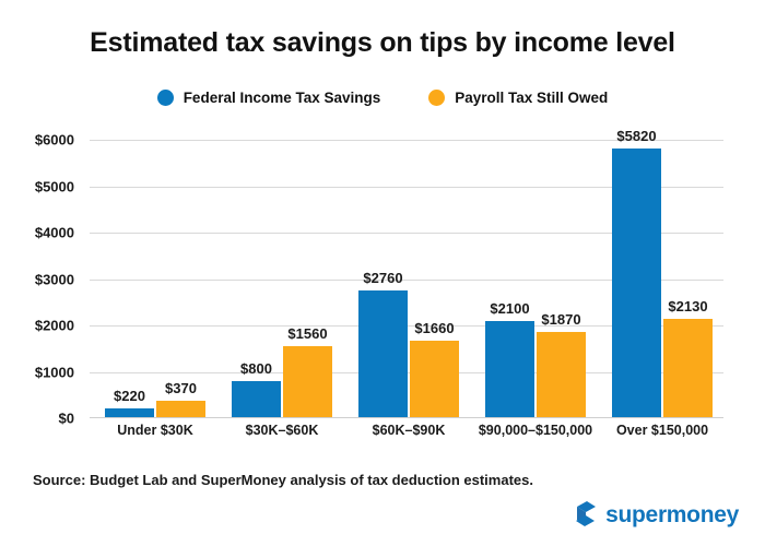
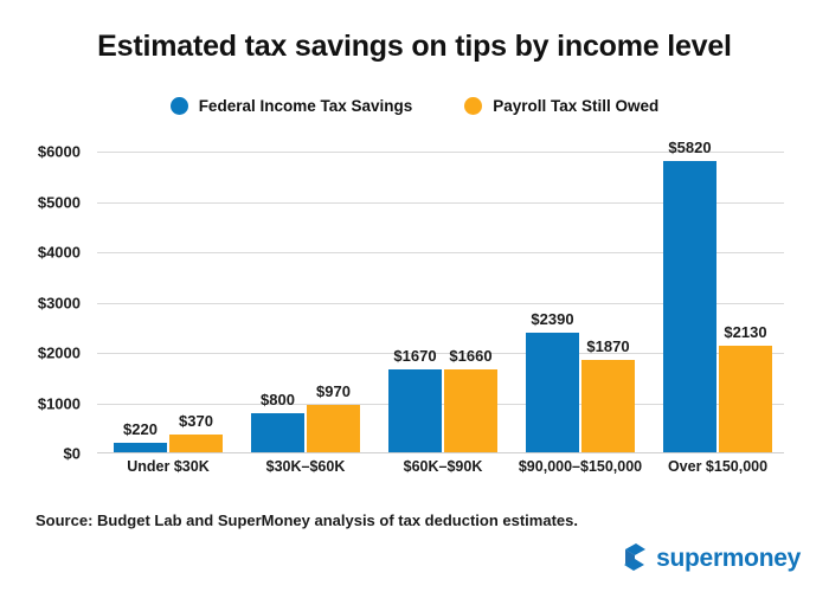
Payroll Tax Still Owed/$30K–$60K: $1560 -> $970
Federal Income Tax Savings/$60K–$90K: $2760 -> $1670
Federal Income Tax Savings/$90,000–$150,000: $2100 -> $2390
